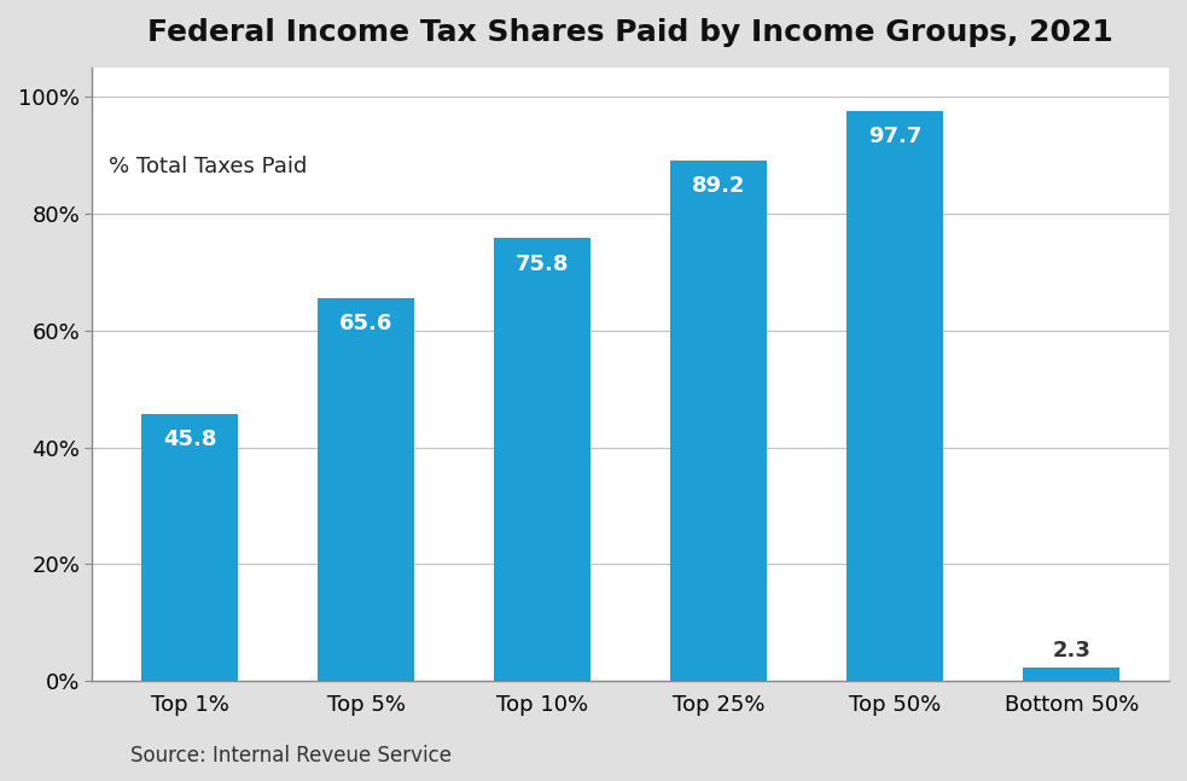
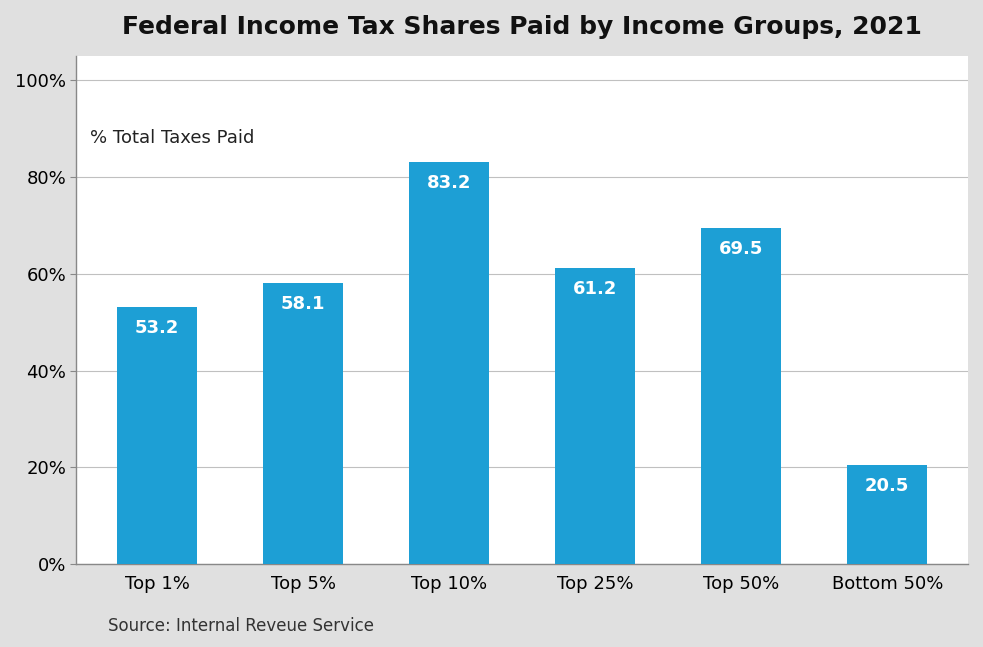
Top 1%: 45.8 -> 53.2
Top 5%: 65.6 -> 58.1
Top 10%: 75.8 -> 83.2
Top 25%: 89.2 -> 61.2
Top 50%: 97.7 -> 69.5
Bottom 50%: 2.3 -> 20.5
